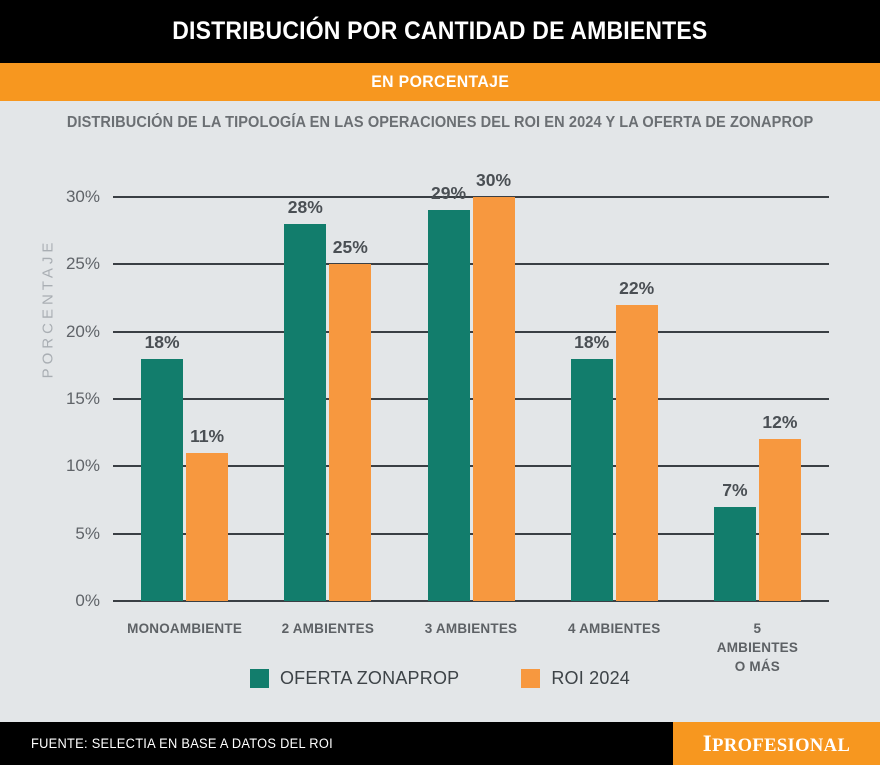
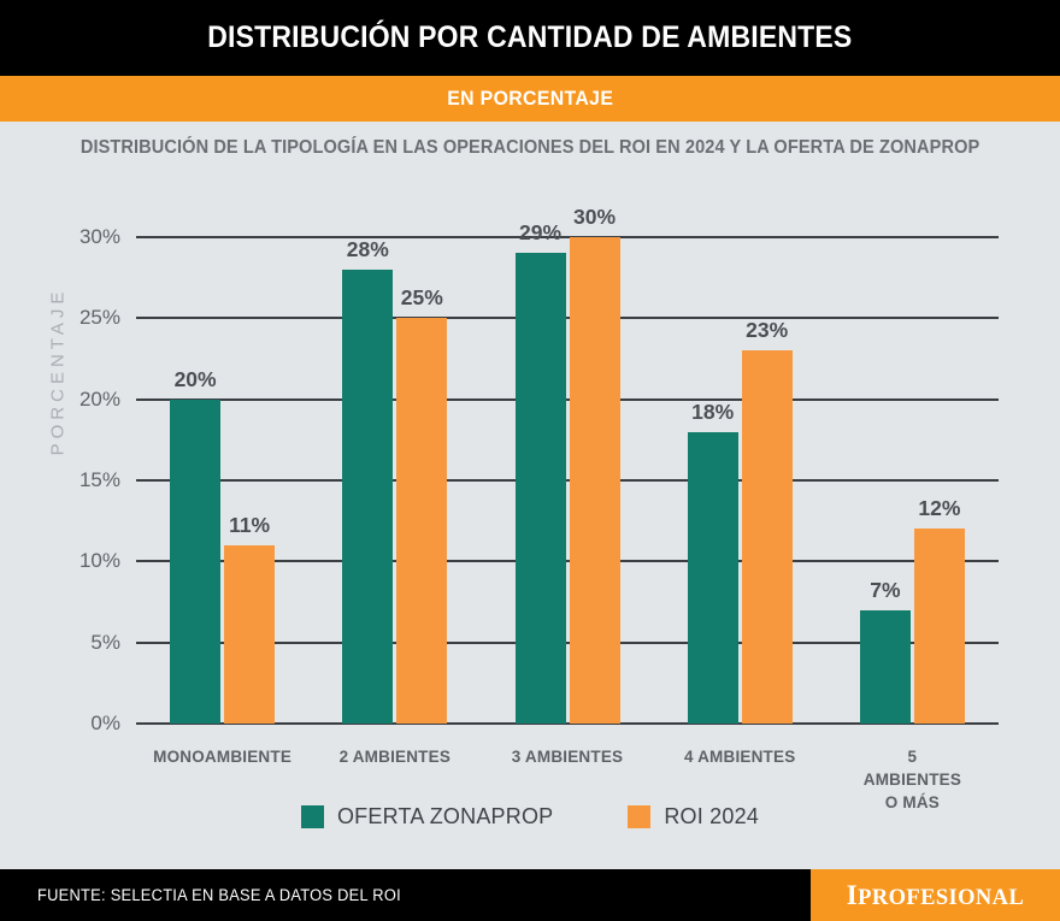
OFERTA ZONAPROP/MONOAMBIENTE: 18% -> 20%
ROI 2024/4 AMBIENTES: 22% -> 23%
